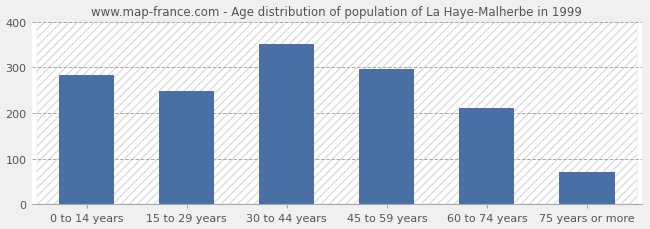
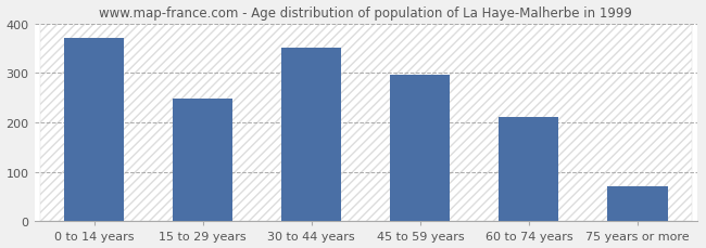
0 to 14 years: 284 -> 370
